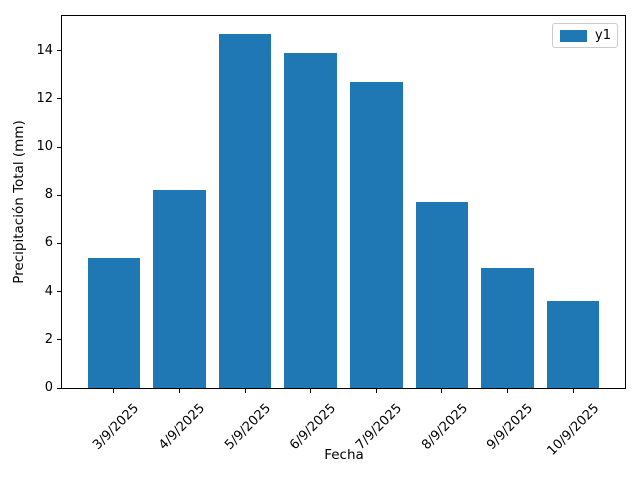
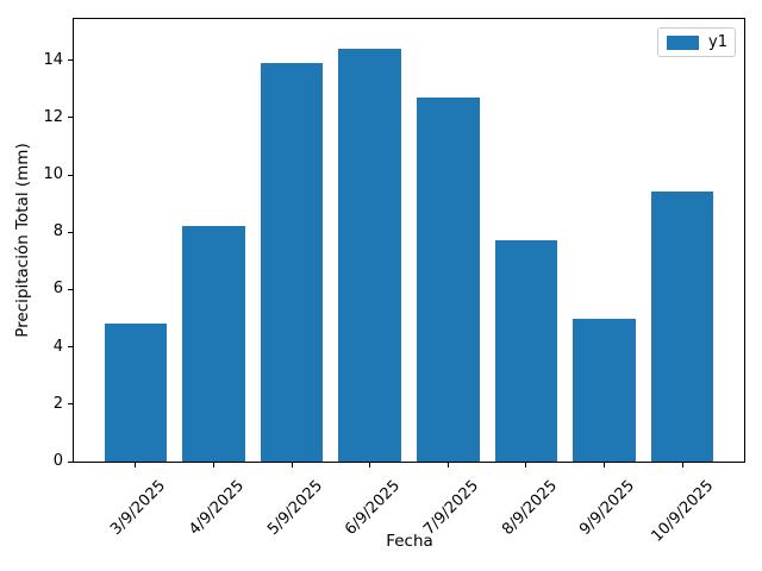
3/9/2025: 5.4 -> 4.8
5/9/2025: 14.7 -> 13.9
6/9/2025: 13.9 -> 14.4
10/9/2025: 3.6 -> 9.4
